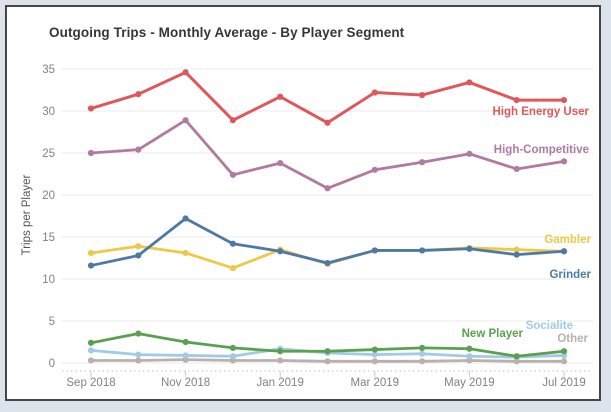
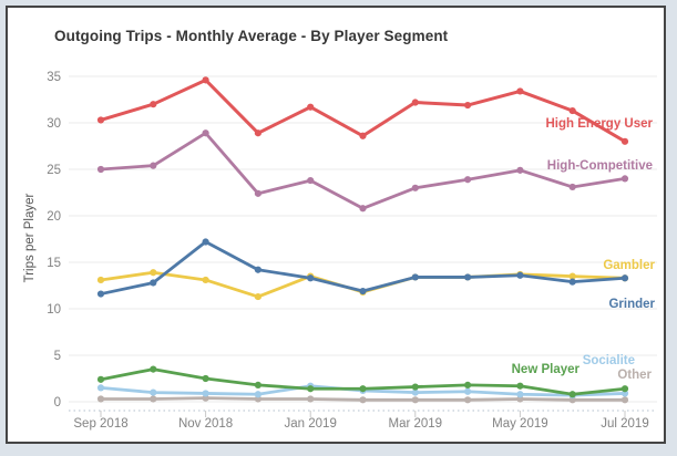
High Energy User/Jul 2019: 31 -> 28
